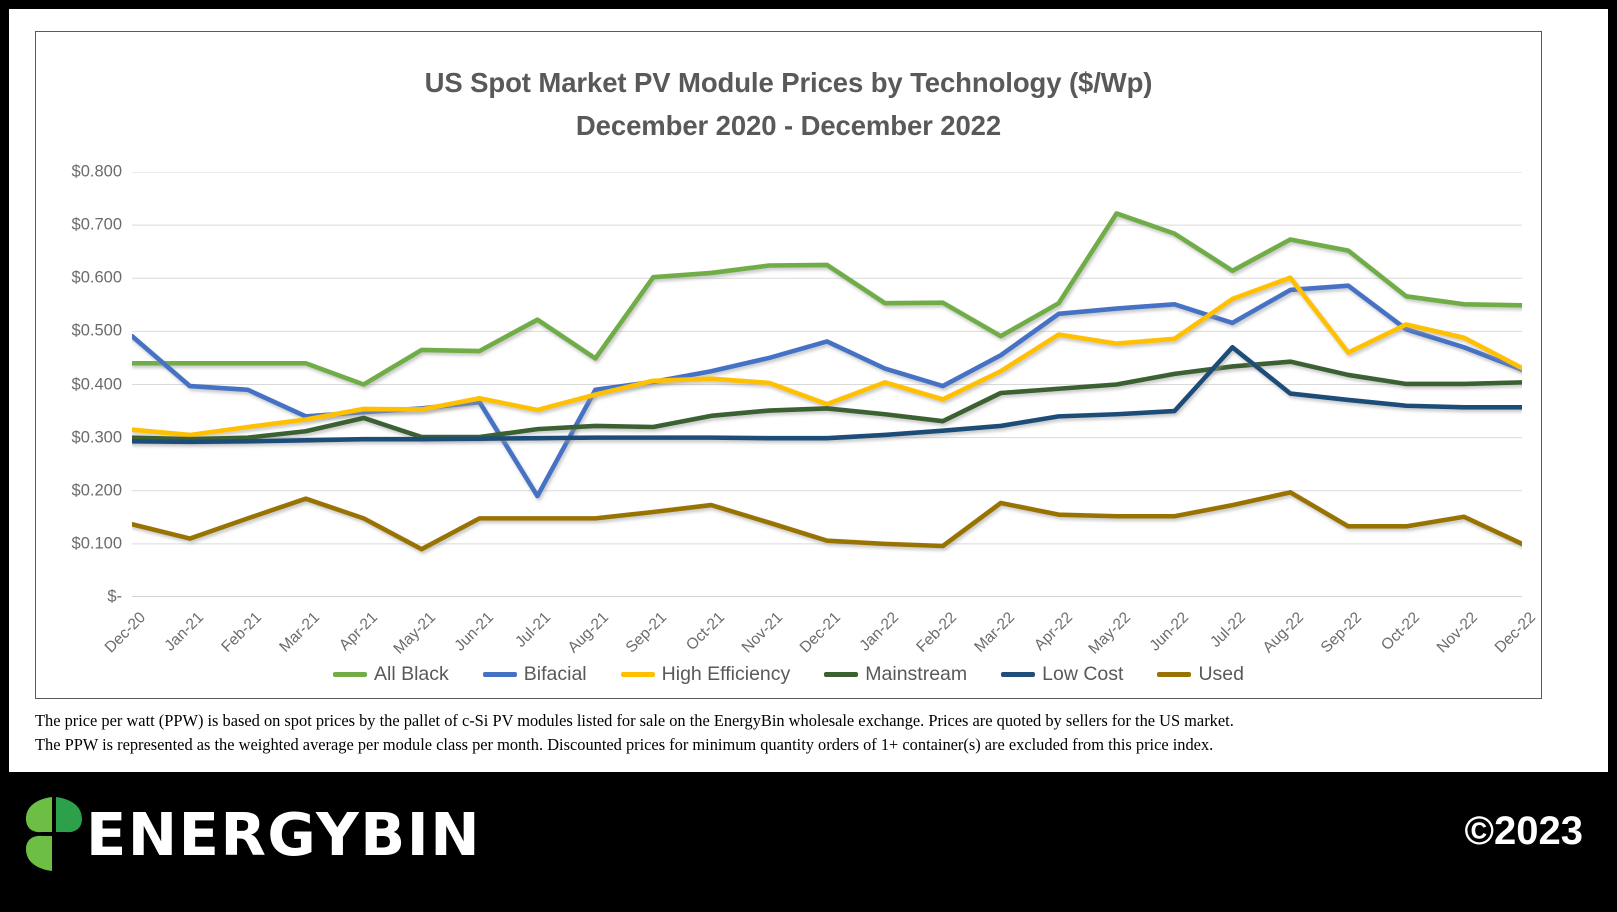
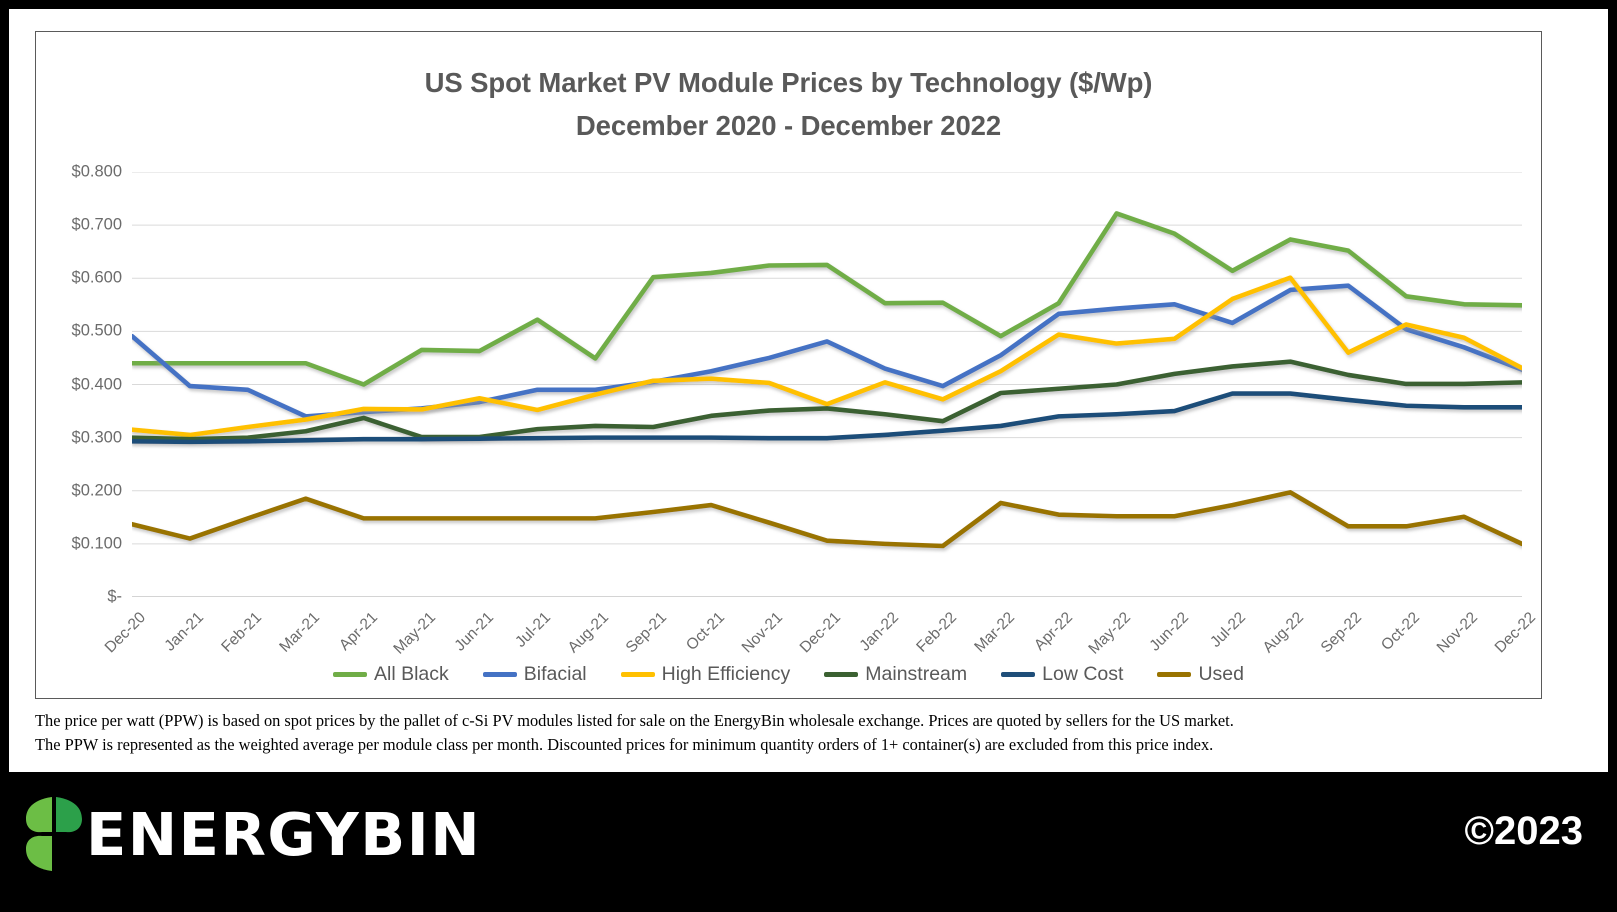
Used/May-21: $0.09 -> $0.15
Bifacial/Jul-21: $0.19 -> $0.39
Low Cost/Jul-22: $0.47 -> $0.38
